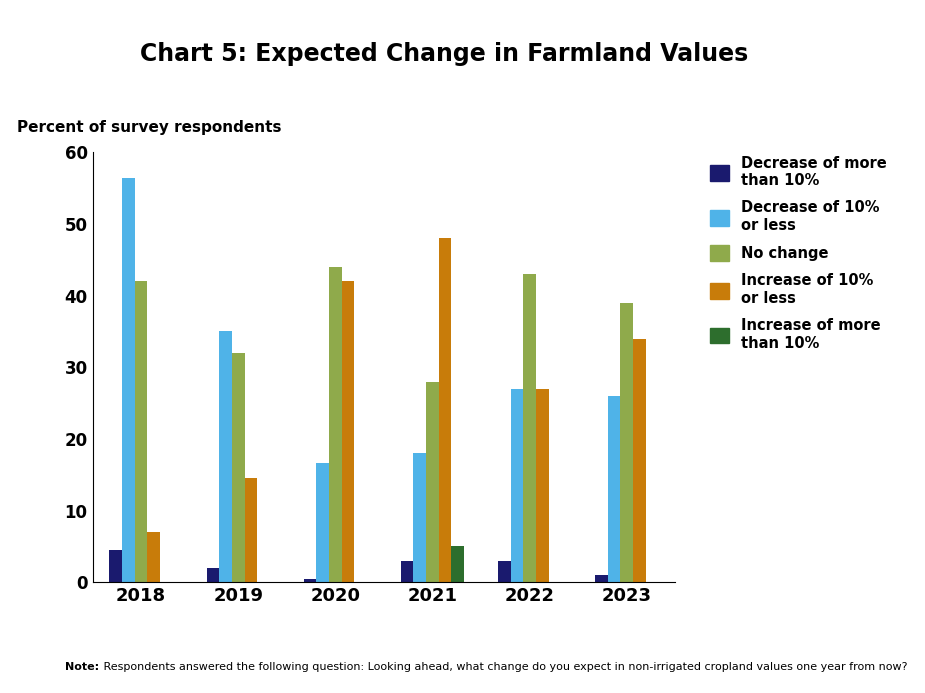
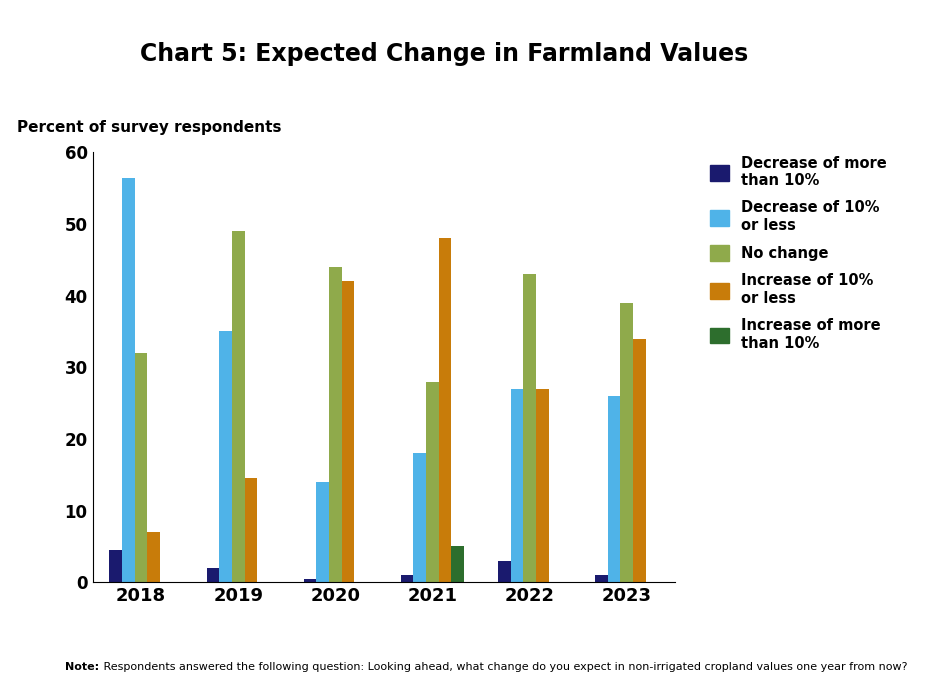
No change/2018: 42 -> 32
No change/2019: 32 -> 49
Decrease of 10% or less/2020: 16.6 -> 14.0
Decrease of more than 10%/2021: 3.0 -> 1.0
